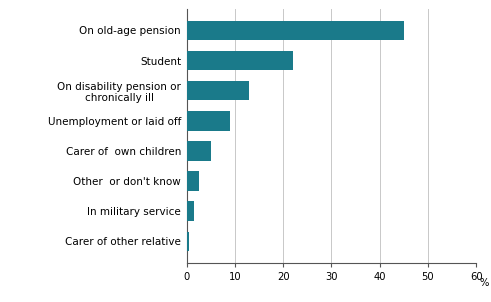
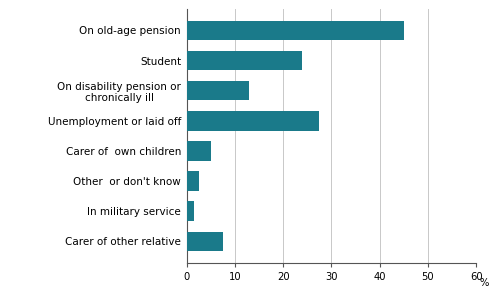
Student: 22.0 -> 24.0
Unemployment or laid off: 9.0 -> 27.5
Carer of other relative: 0.4 -> 7.5
